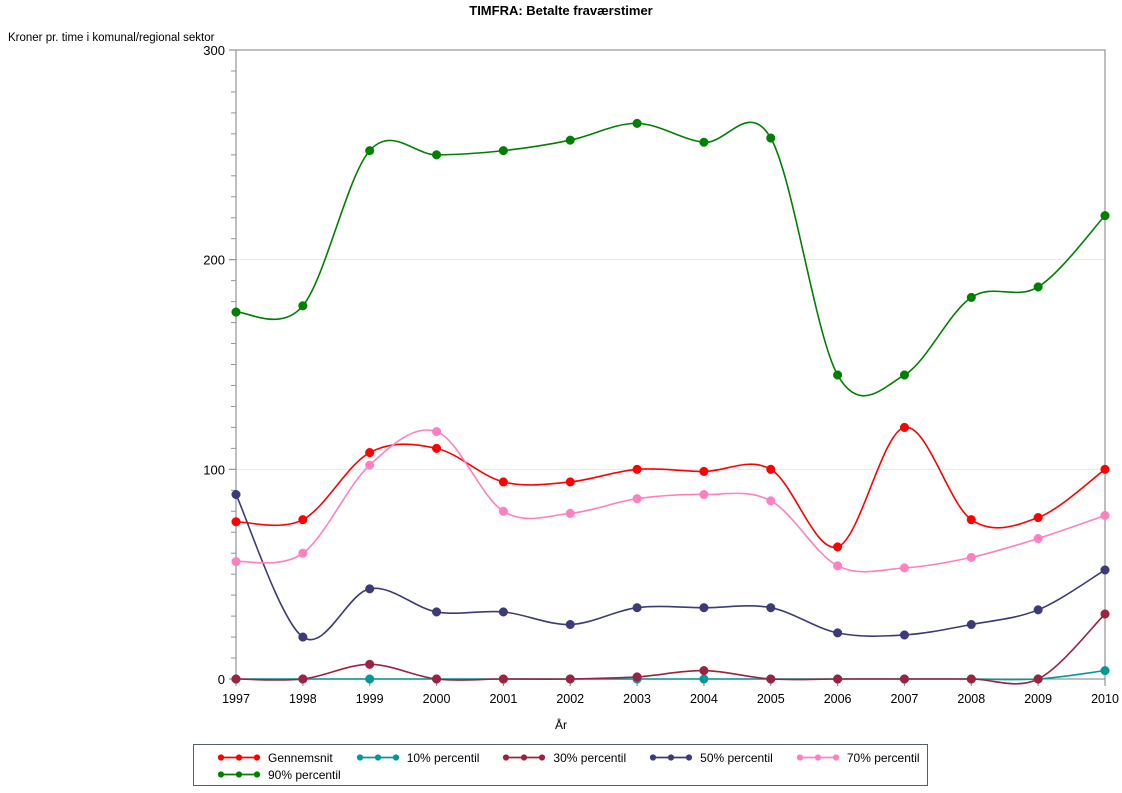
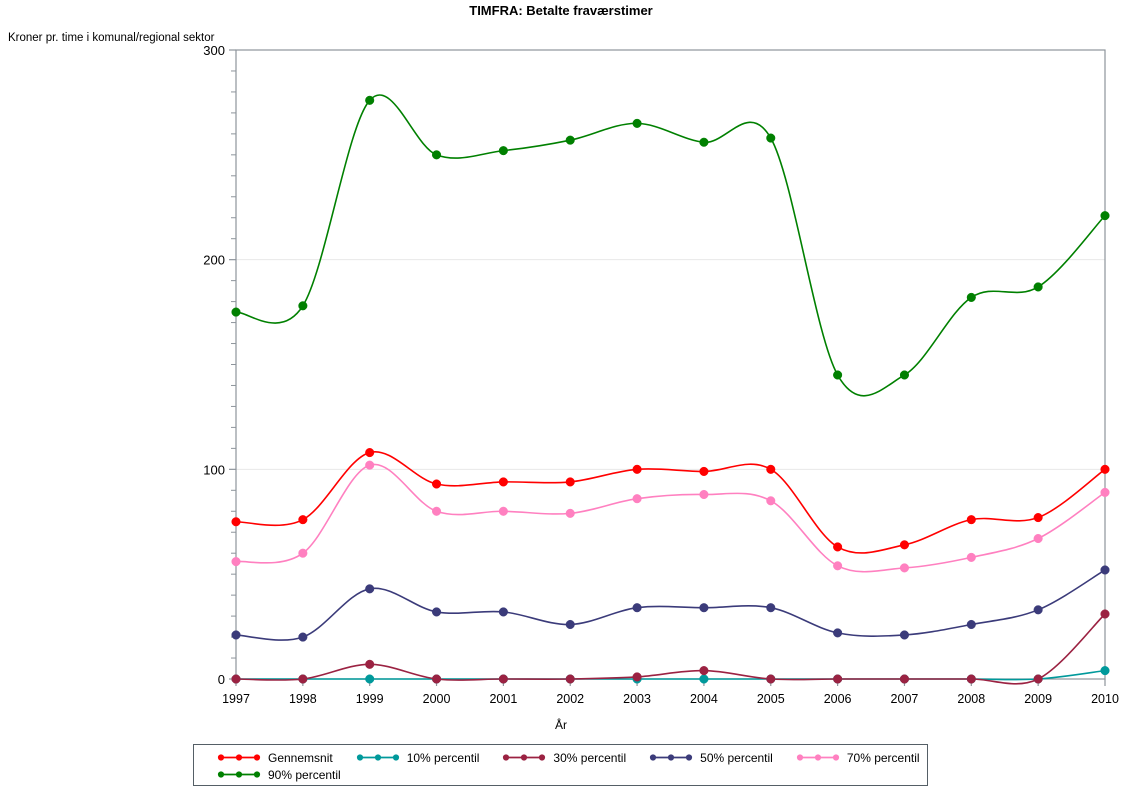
50% percentil/1997: 88 -> 21
90% percentil/1999: 252 -> 276
Gennemsnit/2000: 110 -> 93
70% percentil/2000: 118 -> 80
Gennemsnit/2007: 120 -> 64
70% percentil/2010: 78 -> 89
